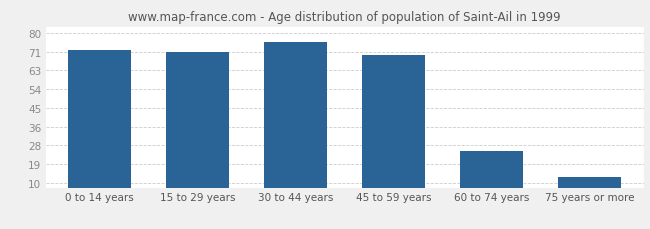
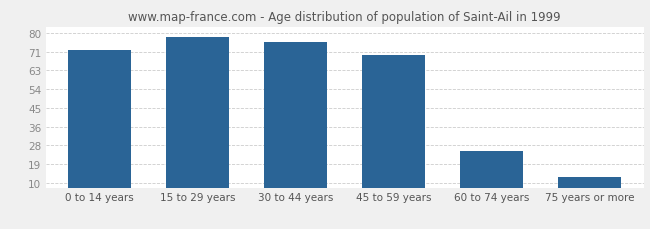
15 to 29 years: 71 -> 78
